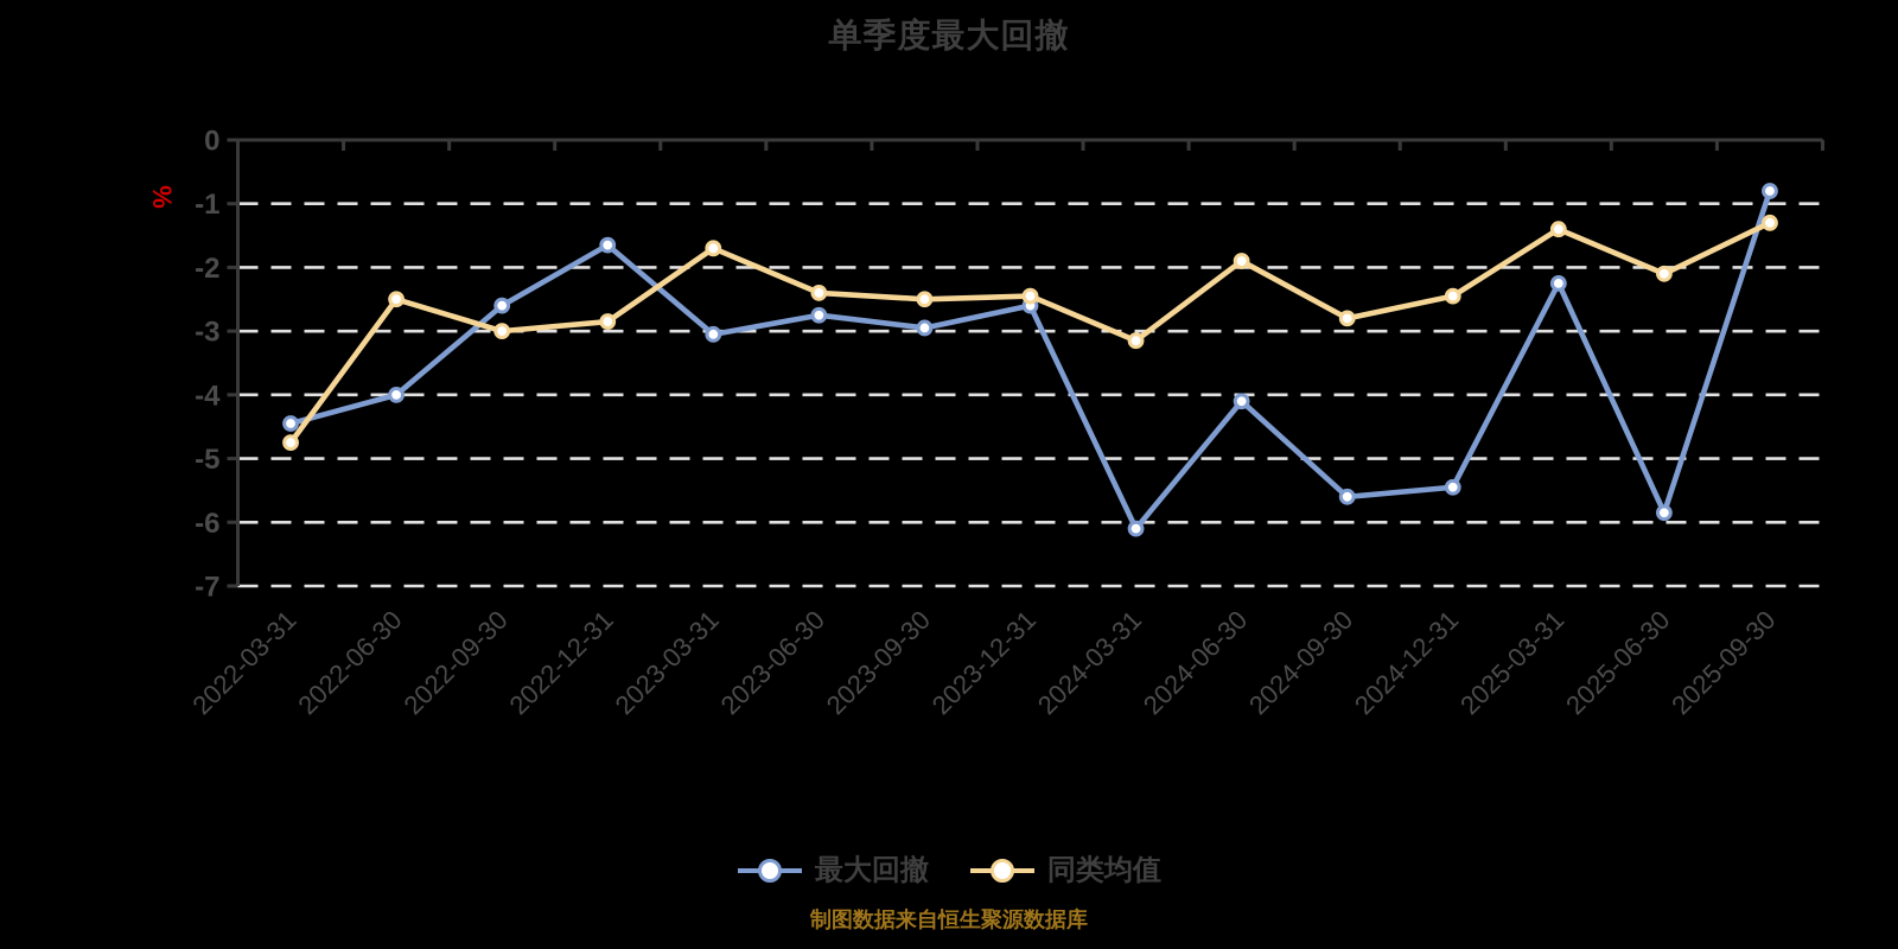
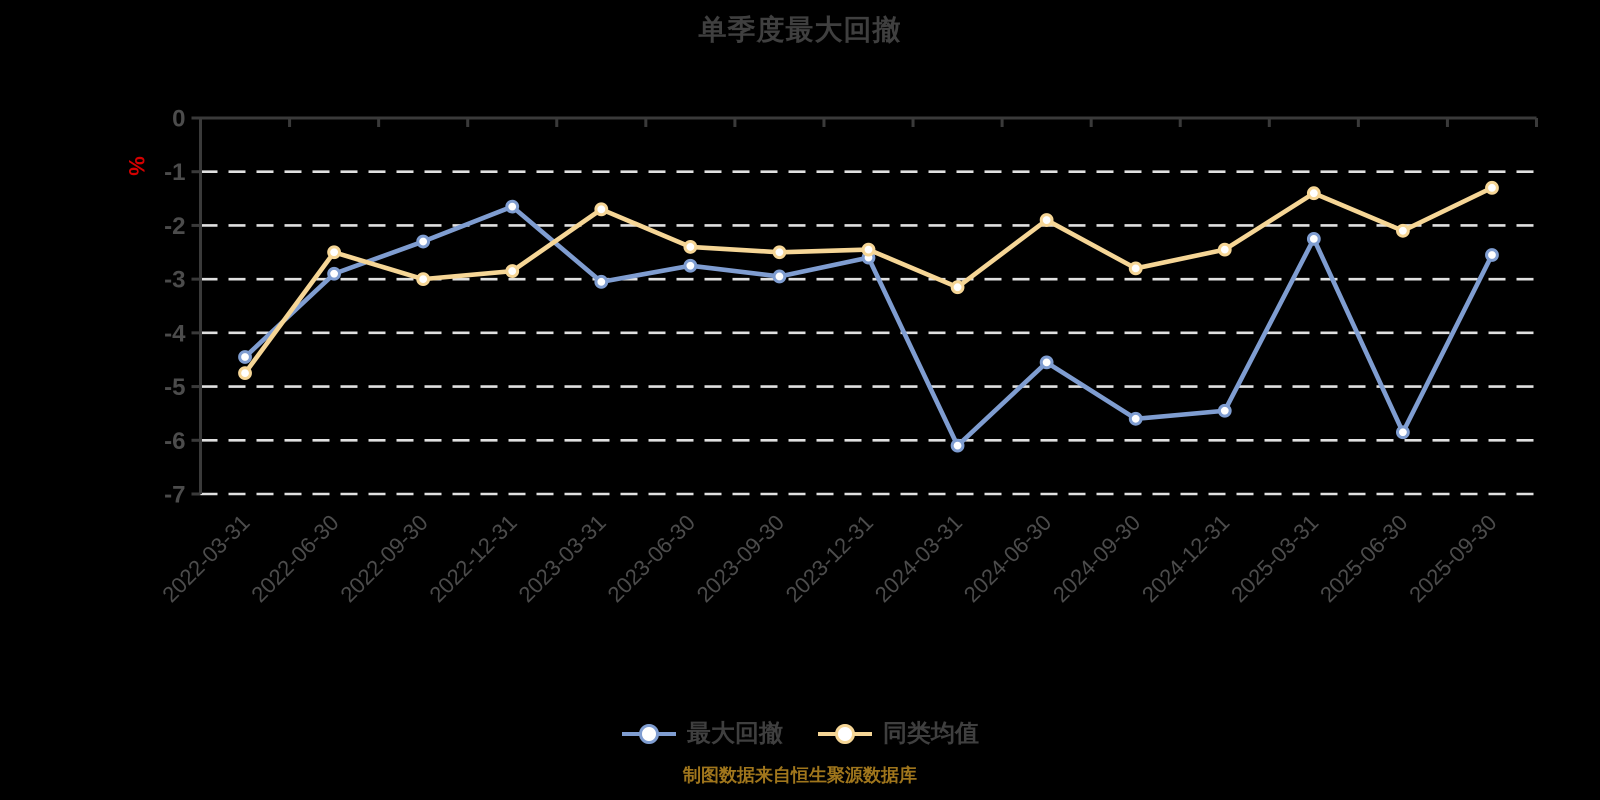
最大回撤/2022-06-30: -4.0 -> -2.9
最大回撤/2022-09-30: -2.6 -> -2.3
最大回撤/2024-06-30: -4.1 -> -4.5
最大回撤/2025-09-30: -0.8 -> -2.5
